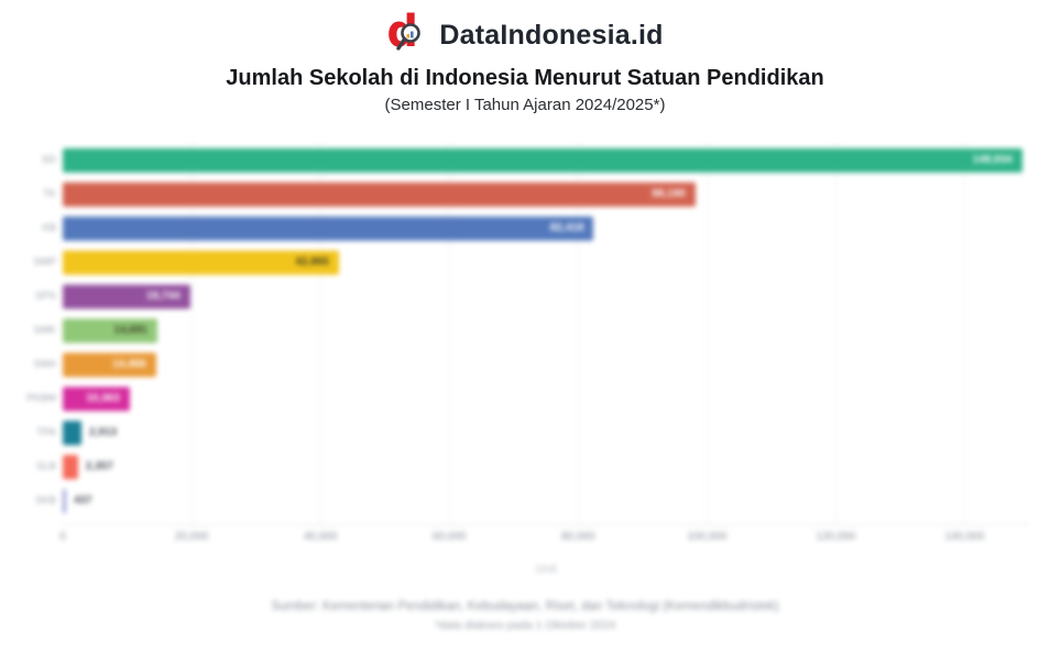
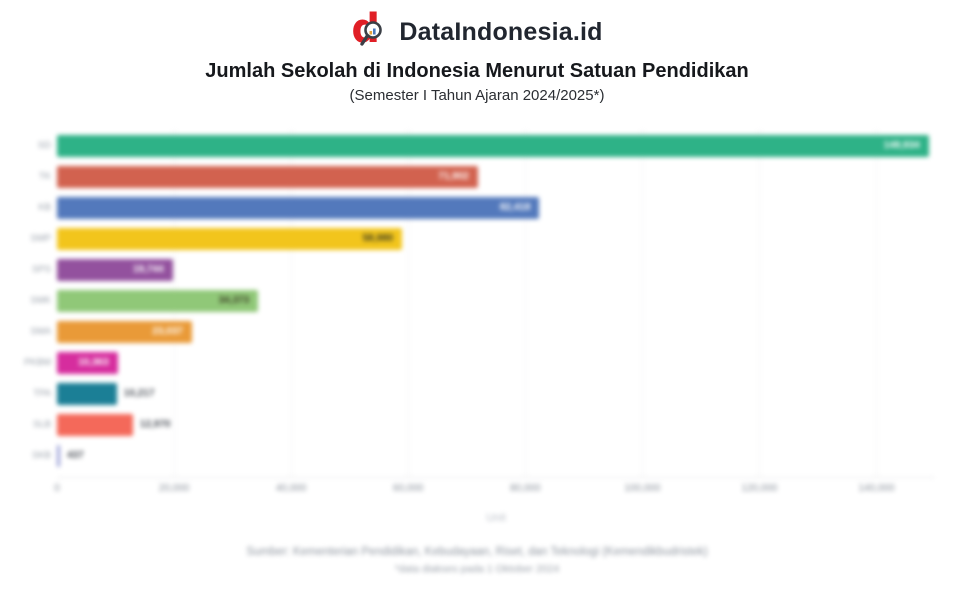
TK: 98,190 -> 71,902
SMP: 42,865 -> 58,980
SMK: 14,691 -> 34,373
SMA: 14,466 -> 23,037
TPA: 2,913 -> 10,217
SLB: 2,357 -> 12,970
